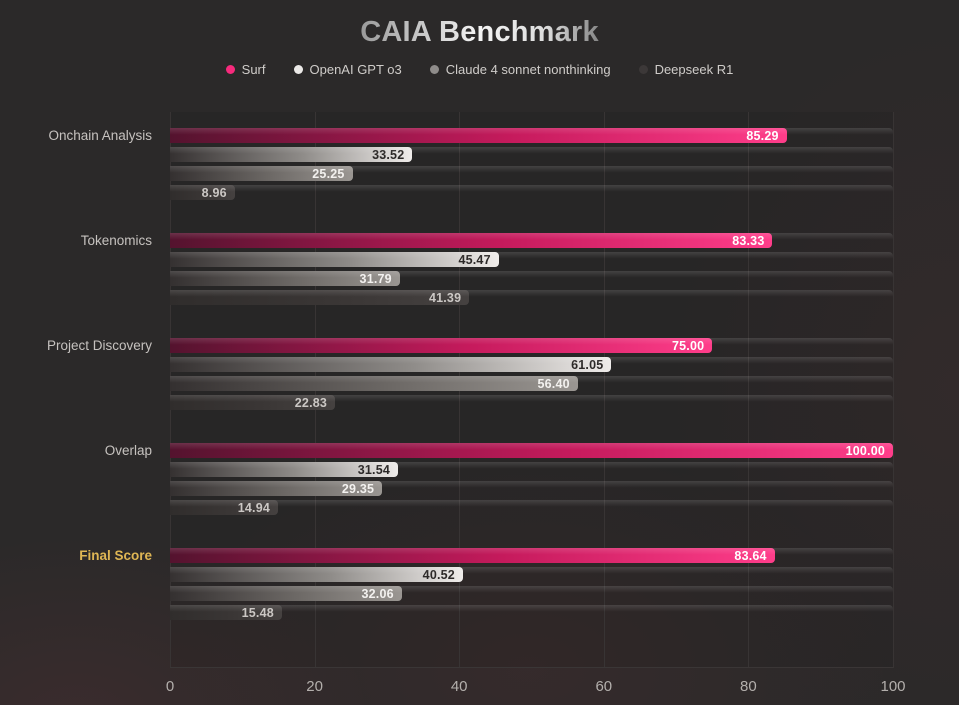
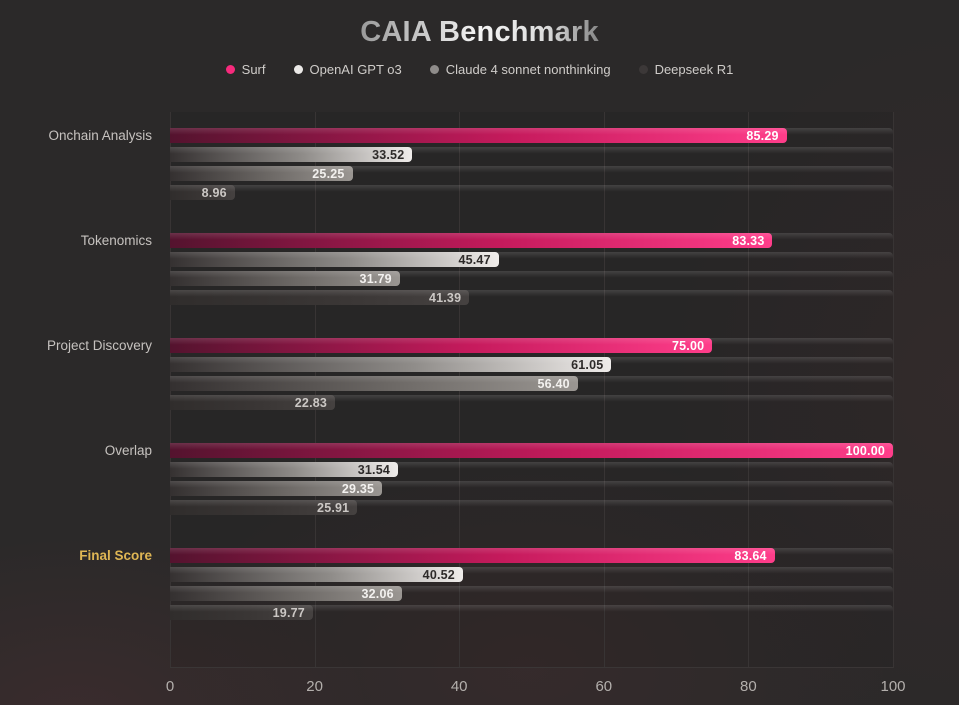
Deepseek R1/Overlap: 14.94 -> 25.91
Deepseek R1/Final Score: 15.48 -> 19.77
